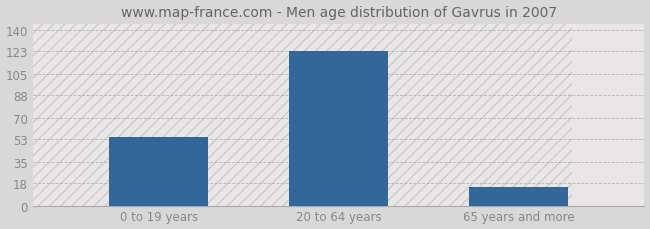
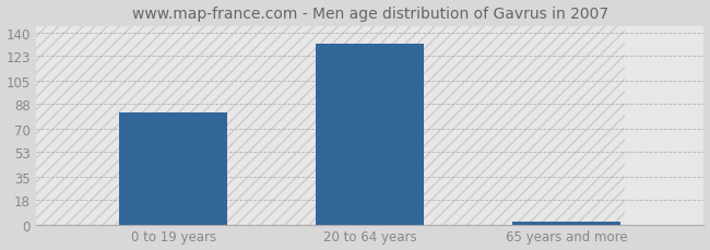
0 to 19 years: 55 -> 82
20 to 64 years: 123 -> 132
65 years and more: 15 -> 2
